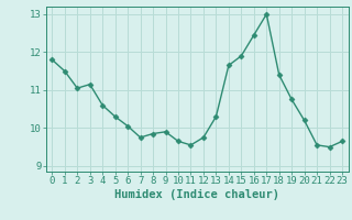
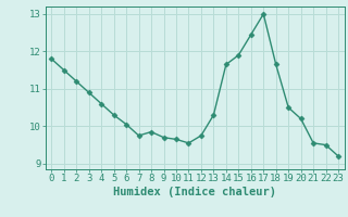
2: 11.05 -> 11.20
3: 11.15 -> 10.90
9: 9.90 -> 9.70
18: 11.40 -> 11.65
19: 10.75 -> 10.50
23: 9.65 -> 9.20
